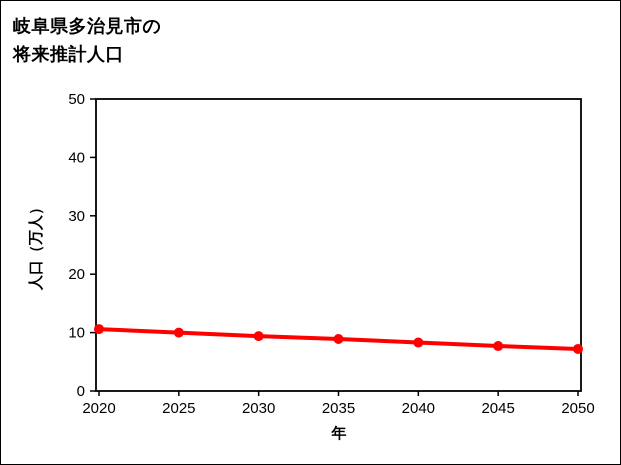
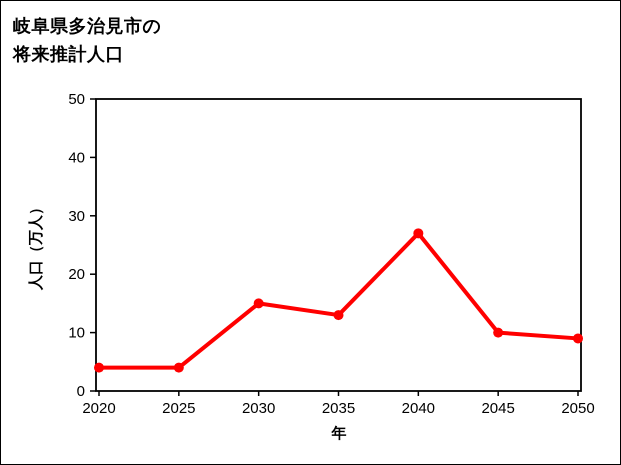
2020: 11 -> 4
2025: 10 -> 4
2030: 9 -> 15
2035: 9 -> 13
2040: 8 -> 27
2045: 8 -> 10
2050: 7 -> 9
